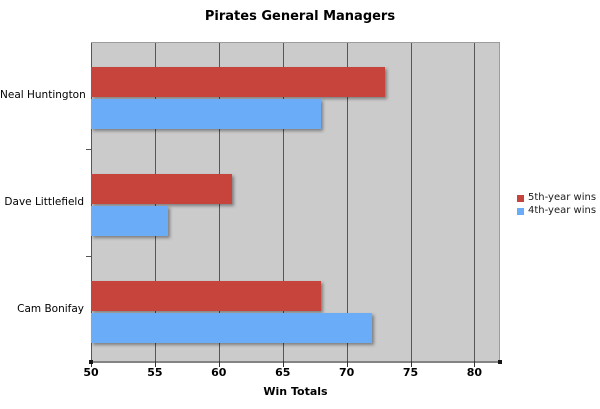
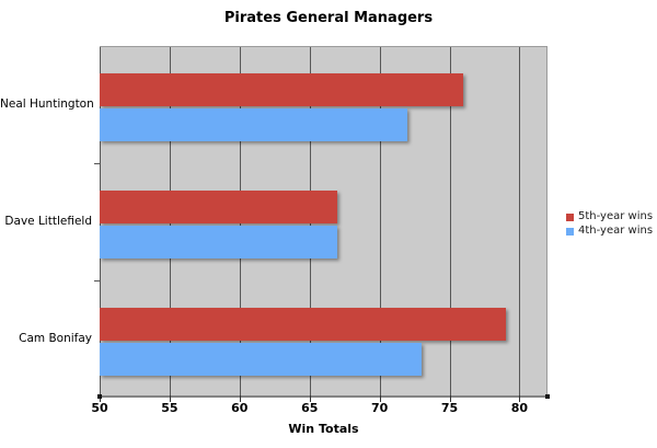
5th-year wins/Neal Huntington: 73 -> 76
4th-year wins/Neal Huntington: 68 -> 72
5th-year wins/Dave Littlefield: 61 -> 67
4th-year wins/Dave Littlefield: 56 -> 67
5th-year wins/Cam Bonifay: 68 -> 79
4th-year wins/Cam Bonifay: 72 -> 73
